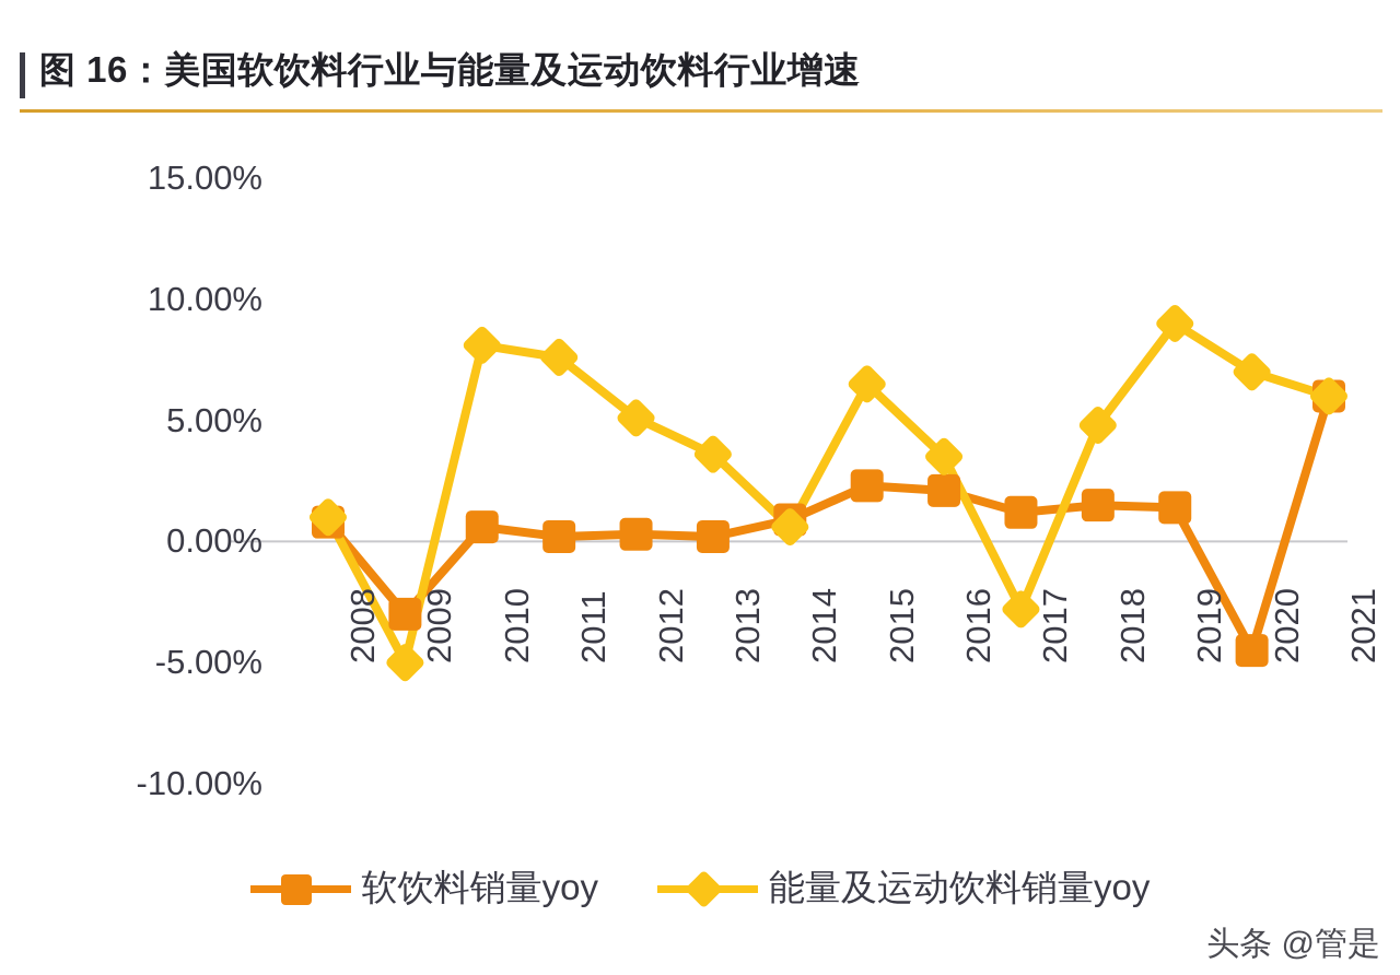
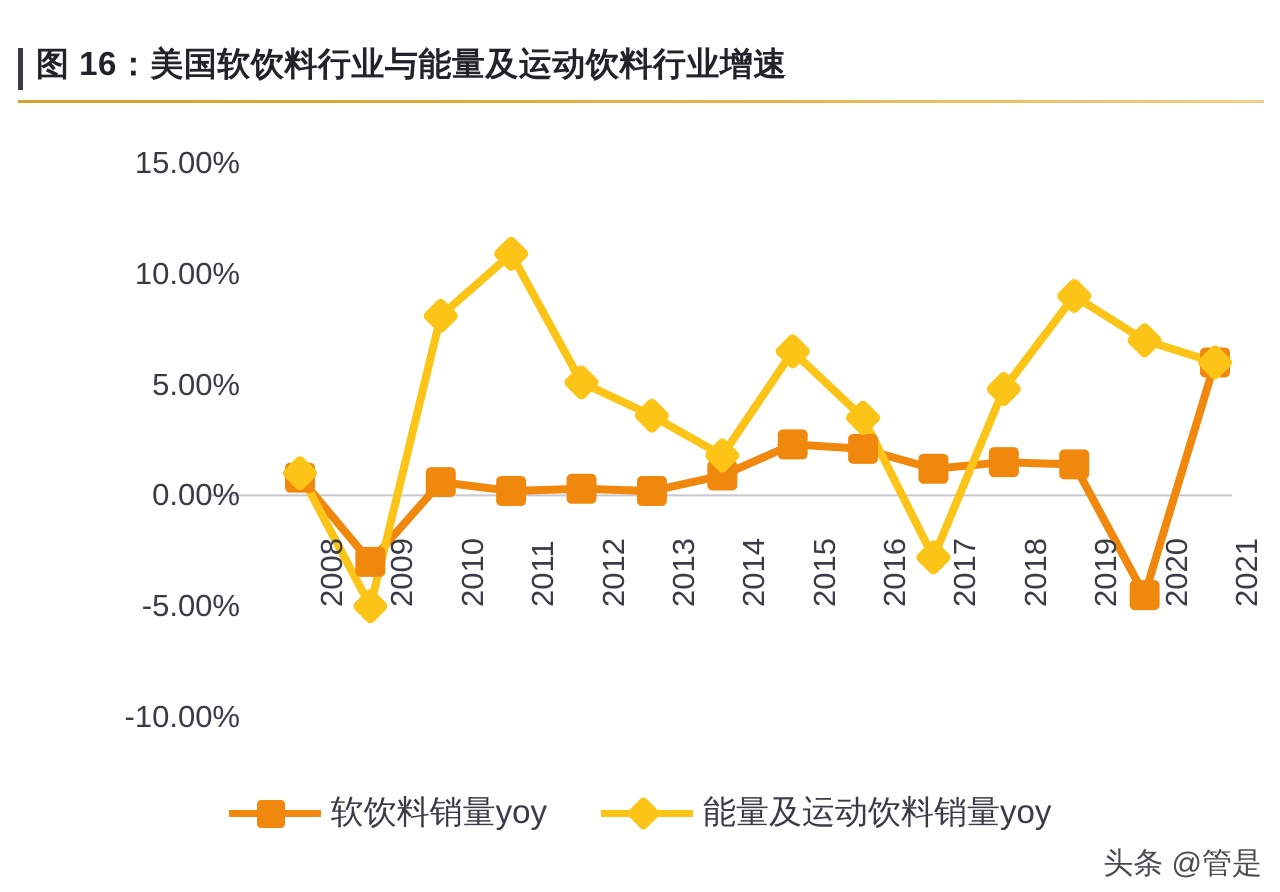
能量及运动饮料销量yoy/2011: 7.6% -> 10.9%
能量及运动饮料销量yoy/2014: 0.6% -> 1.8%
